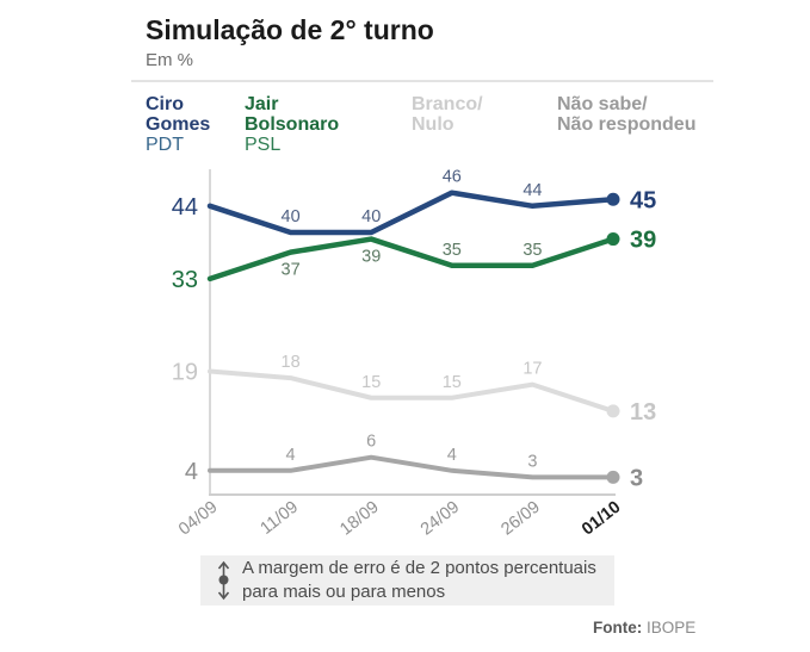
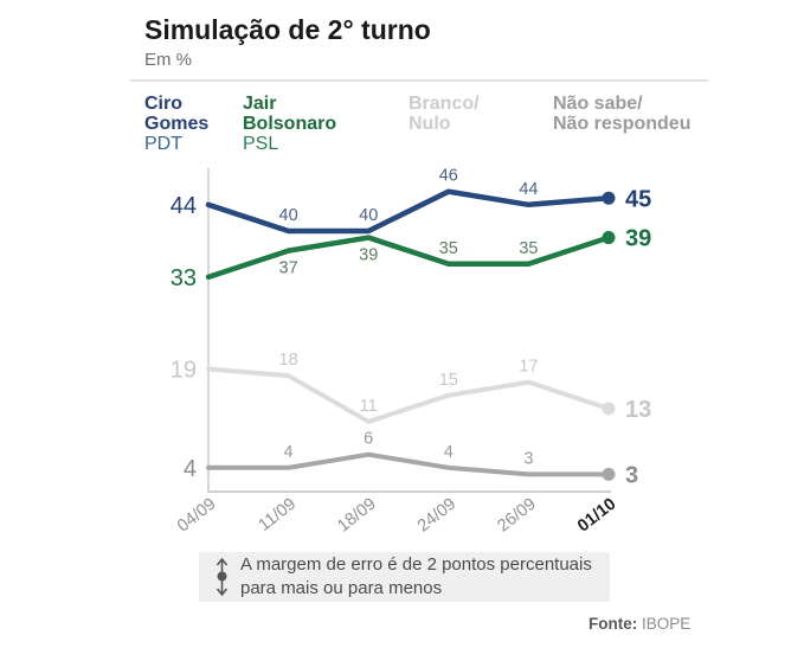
Branco/Nulo/18/09: 15 -> 11
